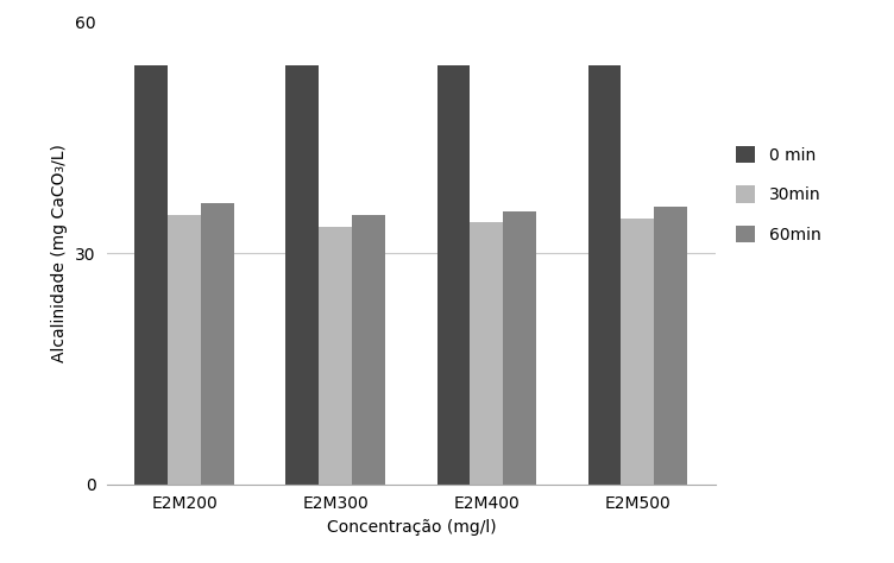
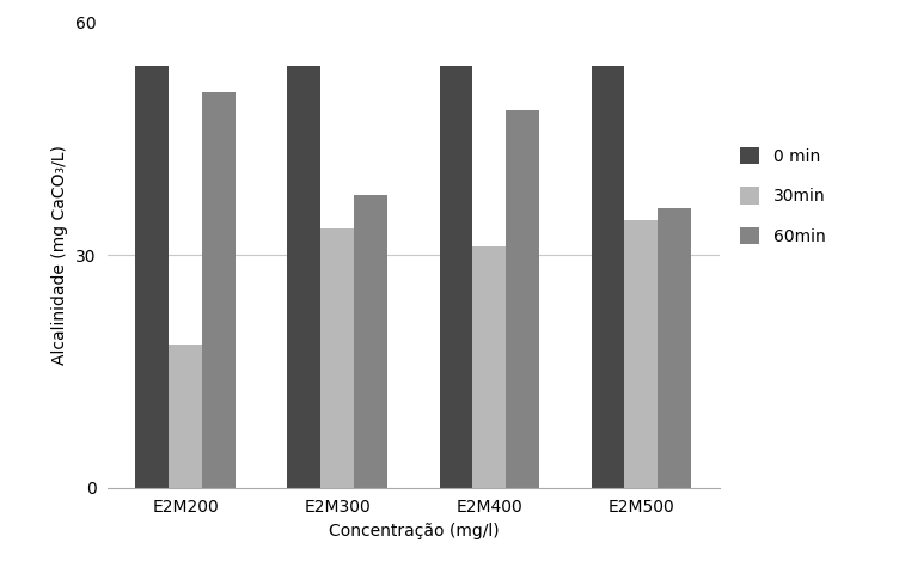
30min/E2M200: 35.0 -> 18.4
60min/E2M200: 36.5 -> 51.0
60min/E2M300: 35.0 -> 37.8
30min/E2M400: 34.0 -> 31.2
60min/E2M400: 35.5 -> 48.8
